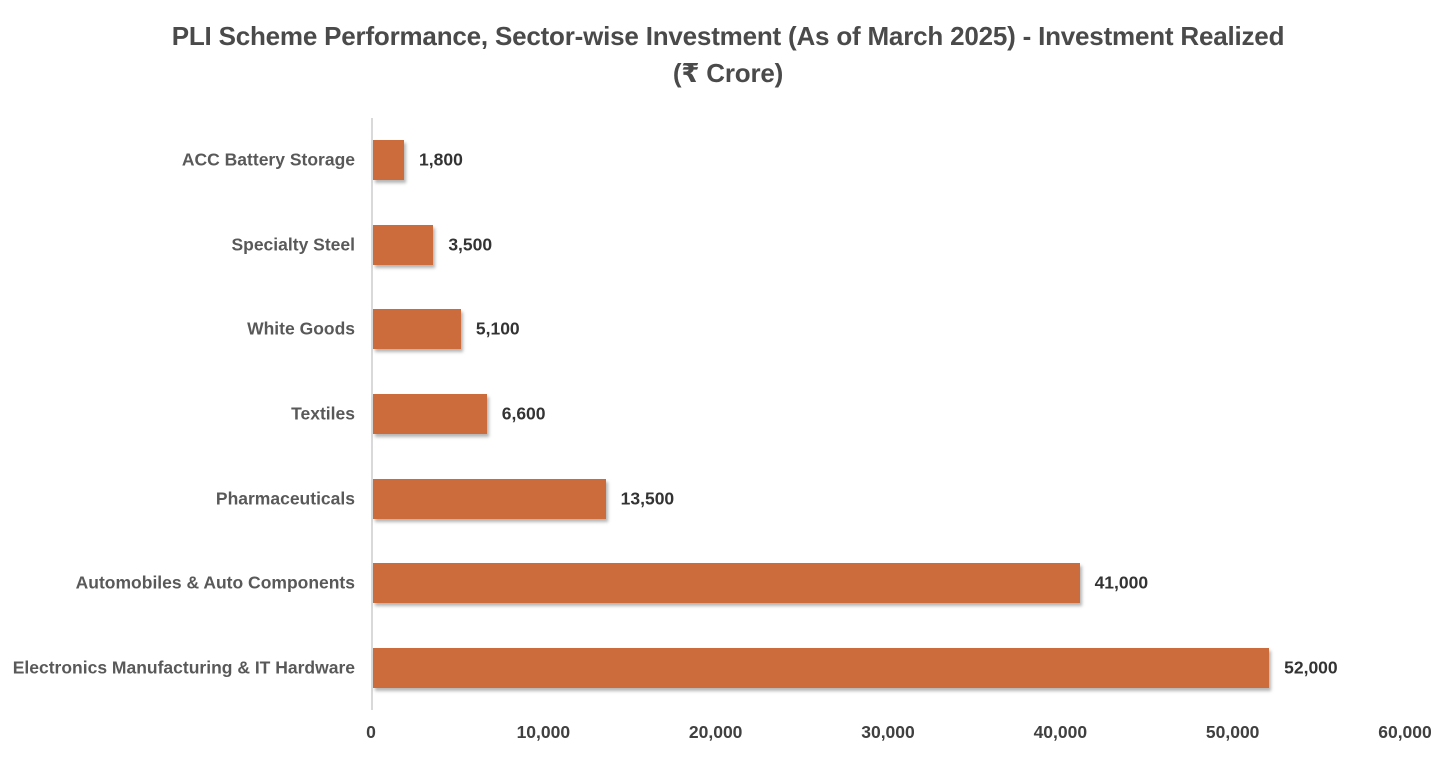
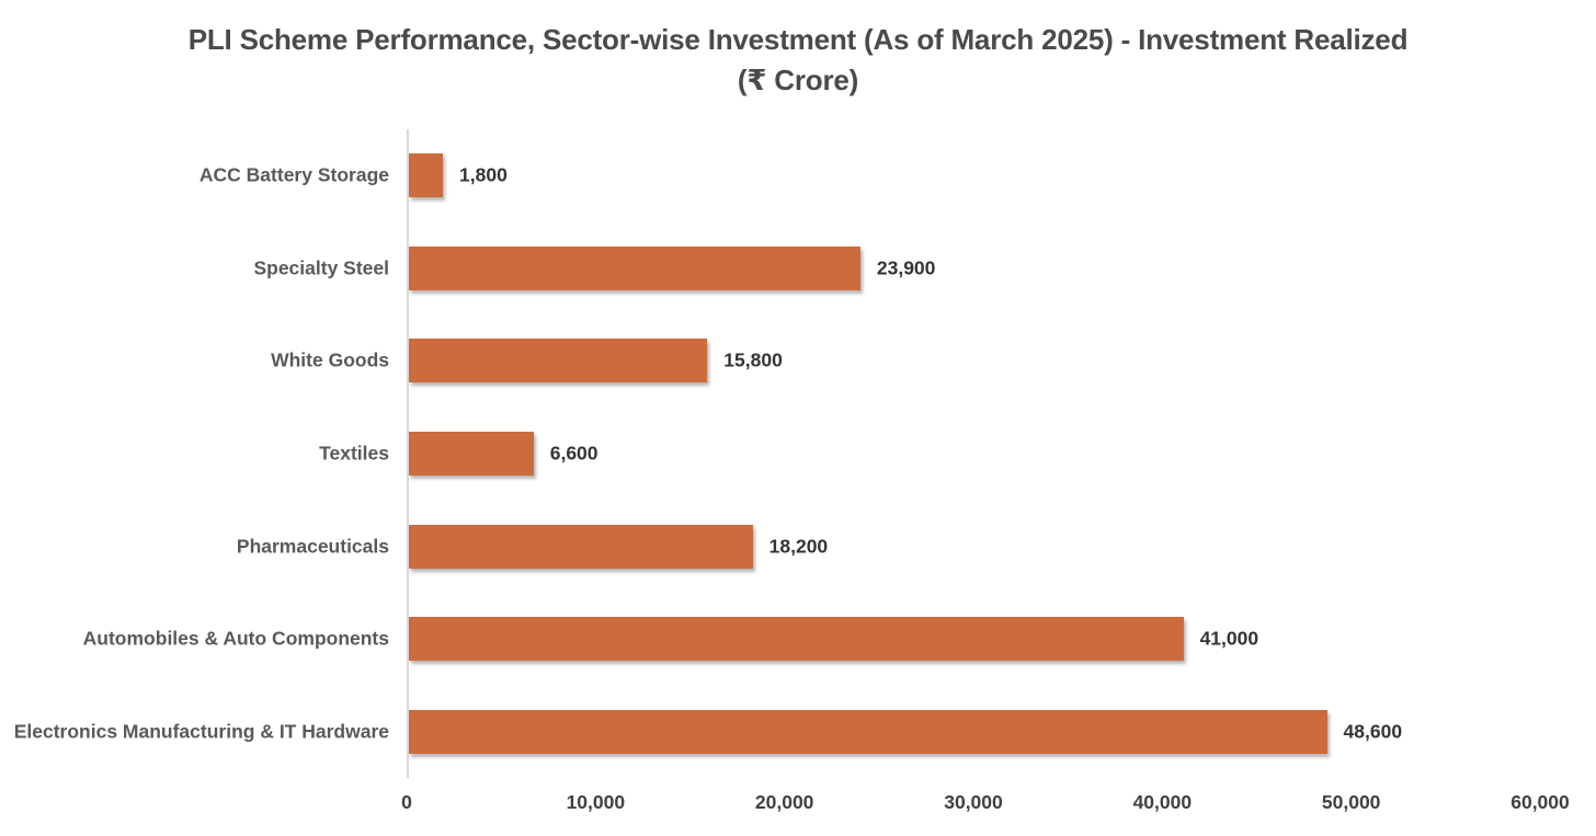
Specialty Steel: 3,500 -> 23,900
White Goods: 5,100 -> 15,800
Pharmaceuticals: 13,500 -> 18,200
Electronics Manufacturing & IT Hardware: 52,000 -> 48,600
